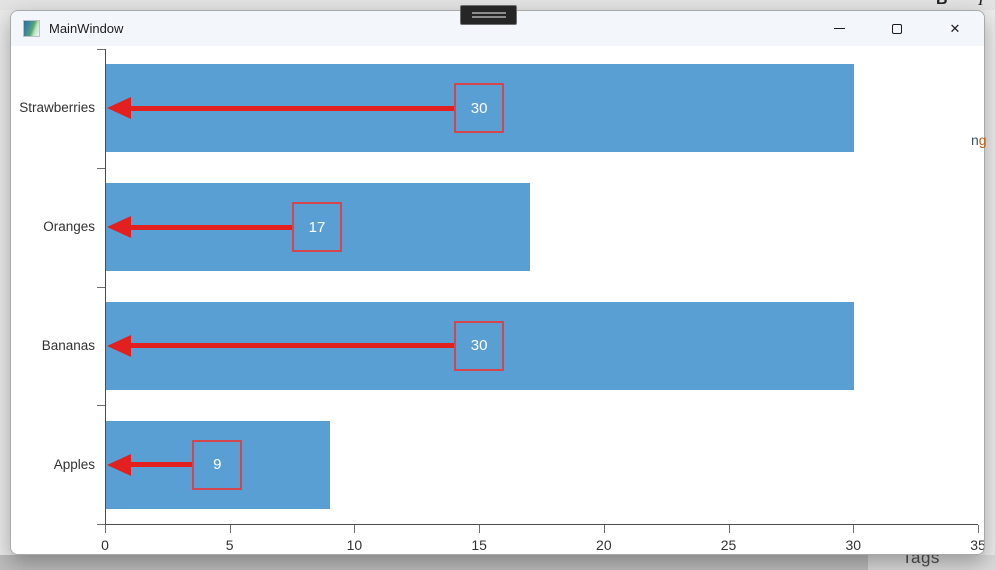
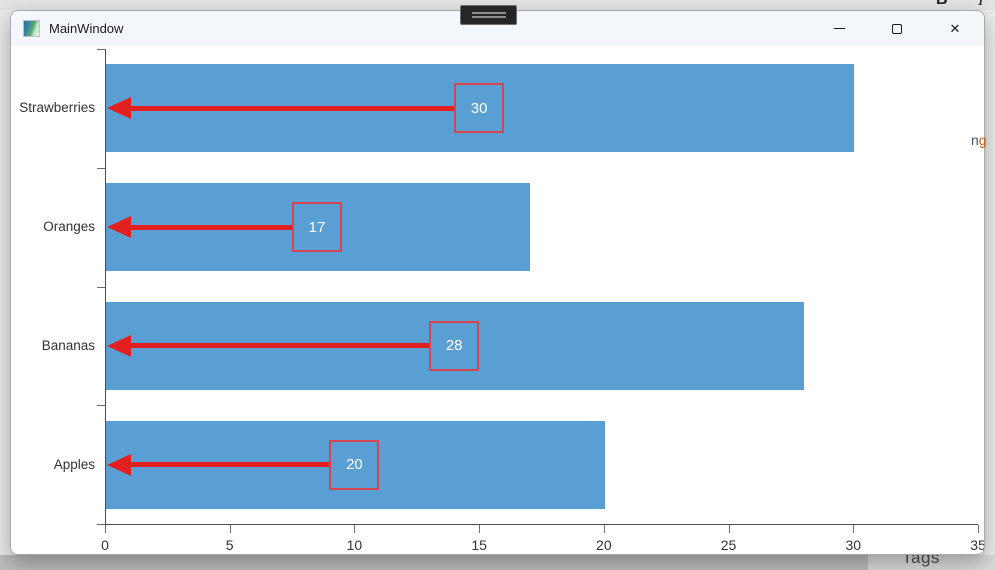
Bananas: 30 -> 28
Apples: 9 -> 20
